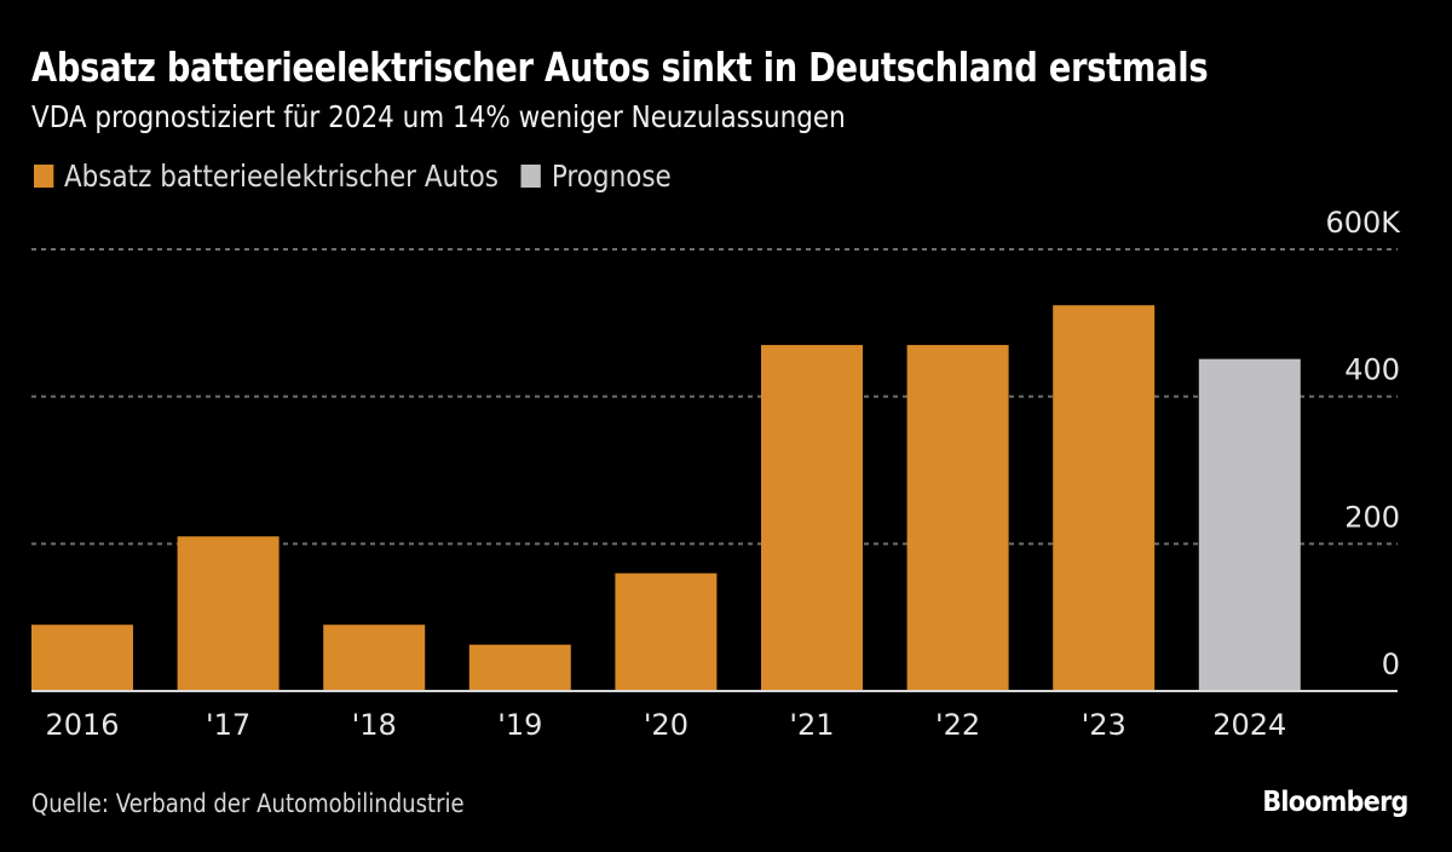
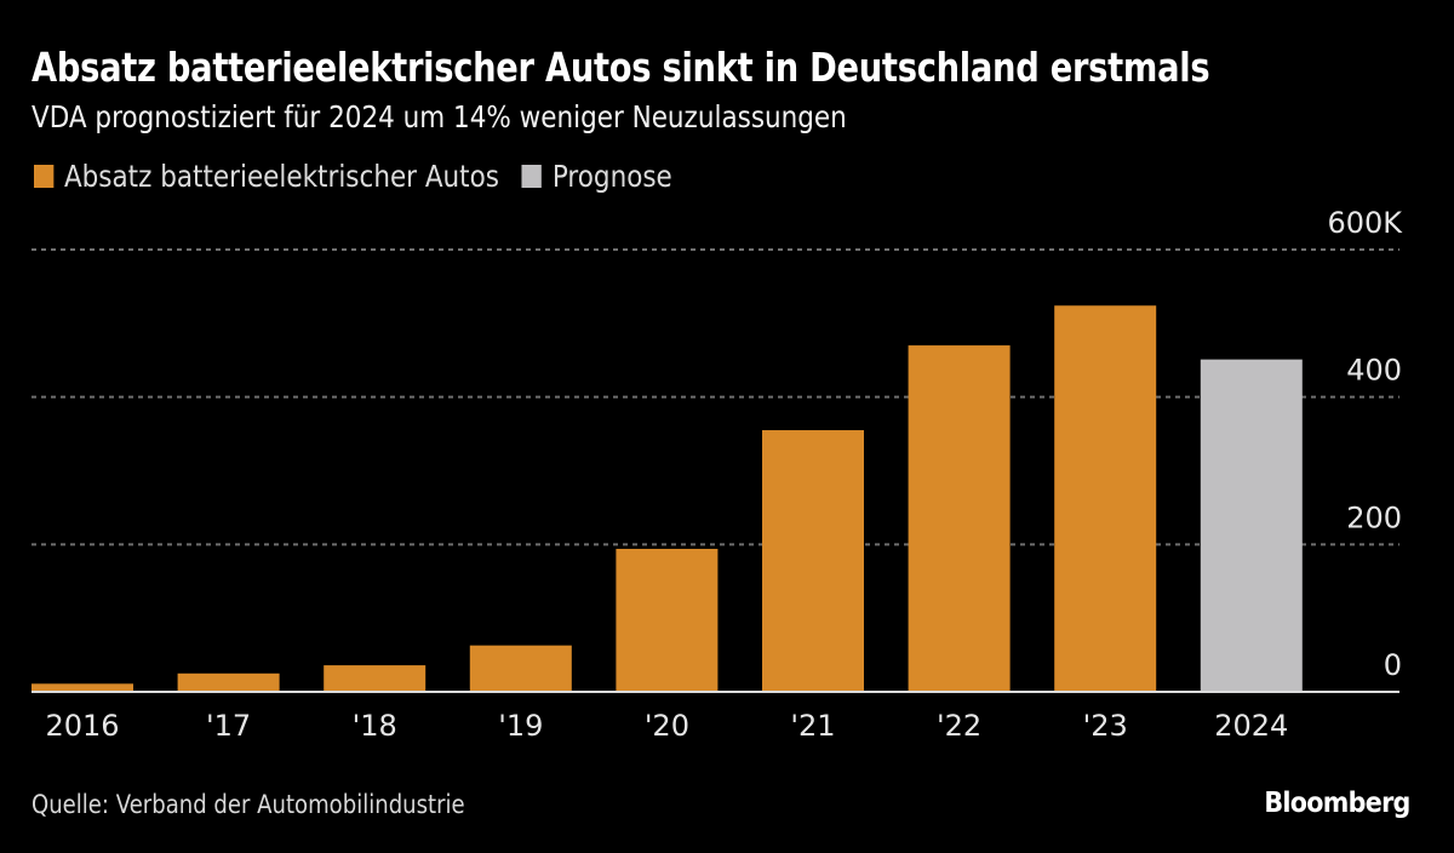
2016: 90K -> 10K
'17: 210K -> 20K
'18: 90K -> 40K
'20: 160K -> 190K
'21: 470K -> 360K
